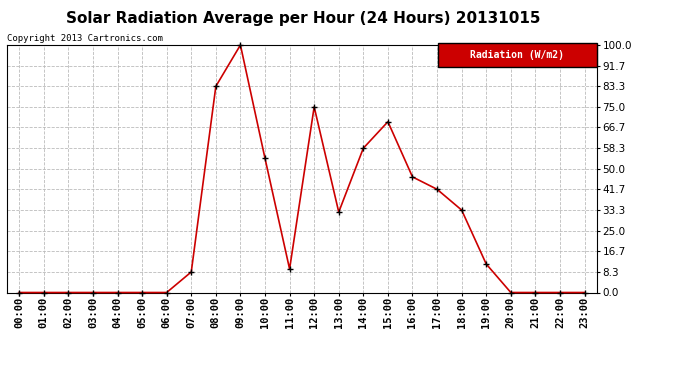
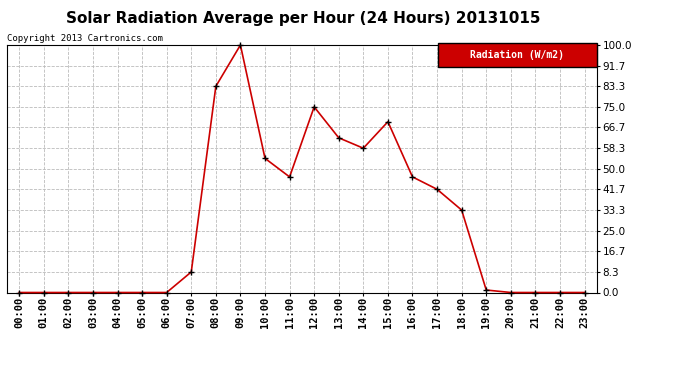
11:00: 9.5 -> 46.7
13:00: 32.5 -> 62.5
19:00: 11.5 -> 1.0
